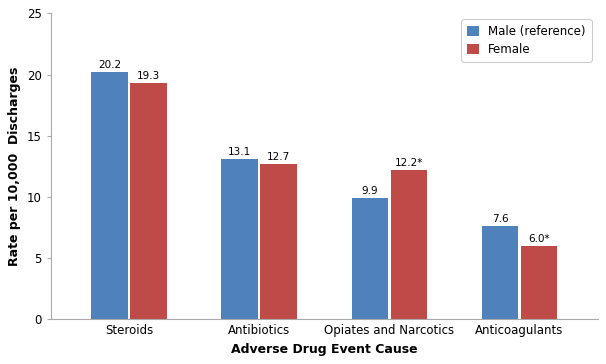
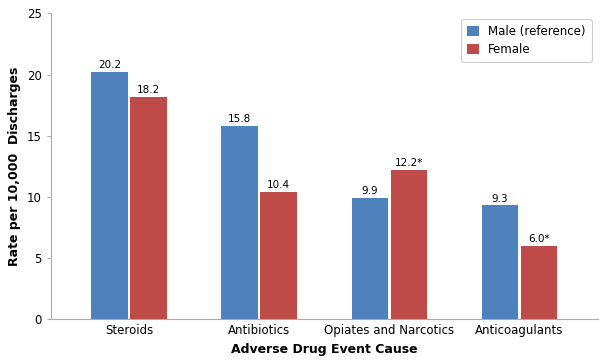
Female/Steroids: 19.3 -> 18.2
Male (reference)/Antibiotics: 13.1 -> 15.8
Female/Antibiotics: 12.7 -> 10.4
Male (reference)/Anticoagulants: 7.6 -> 9.3
